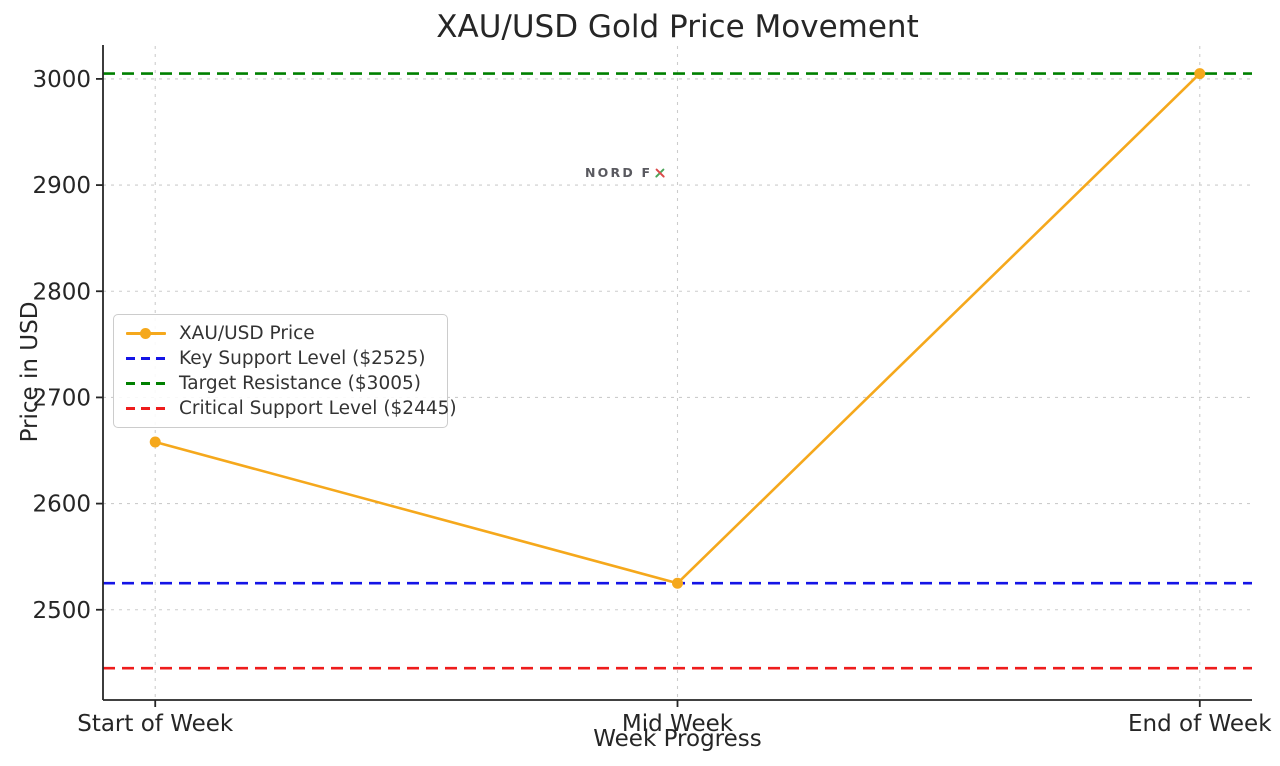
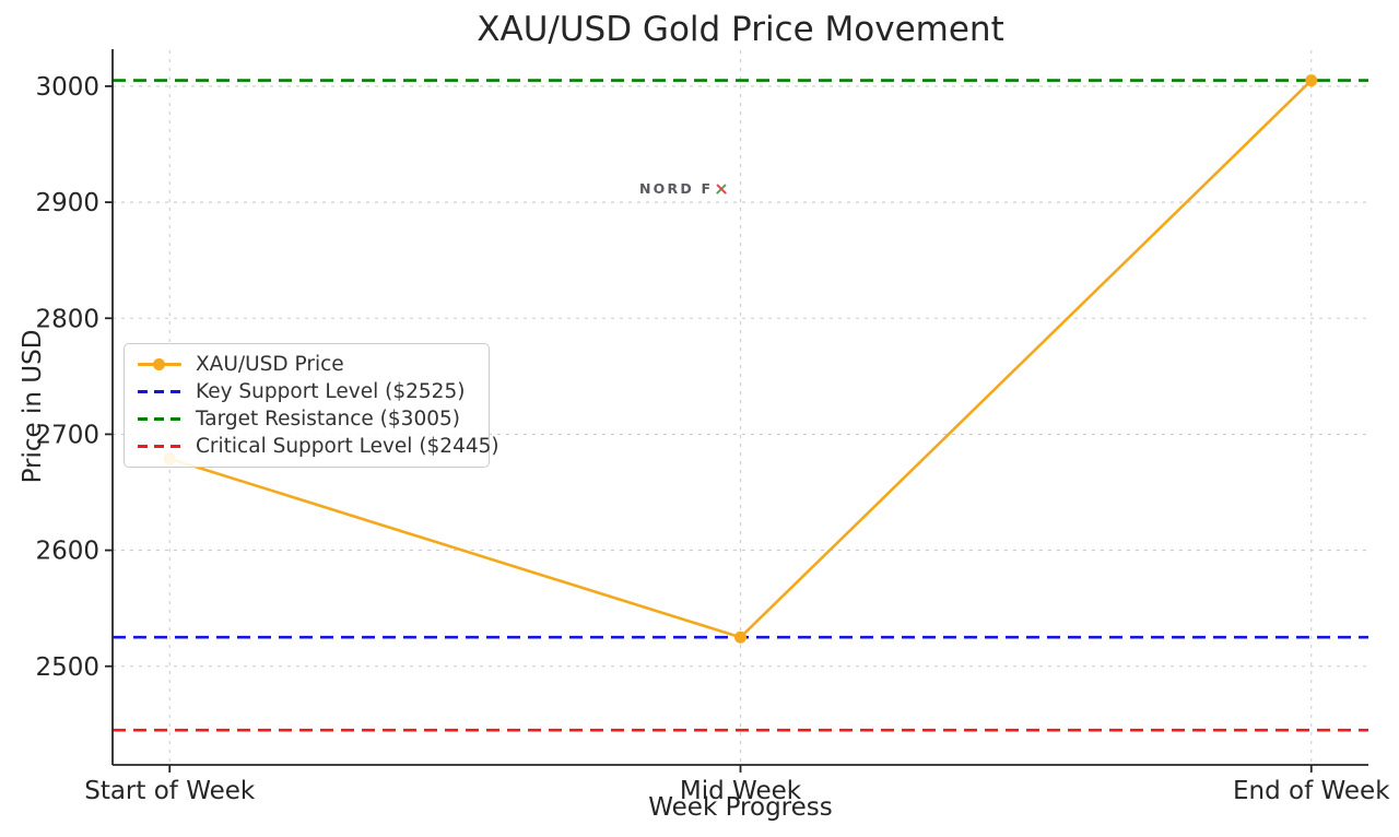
Start of Week: 2658 -> 2679
